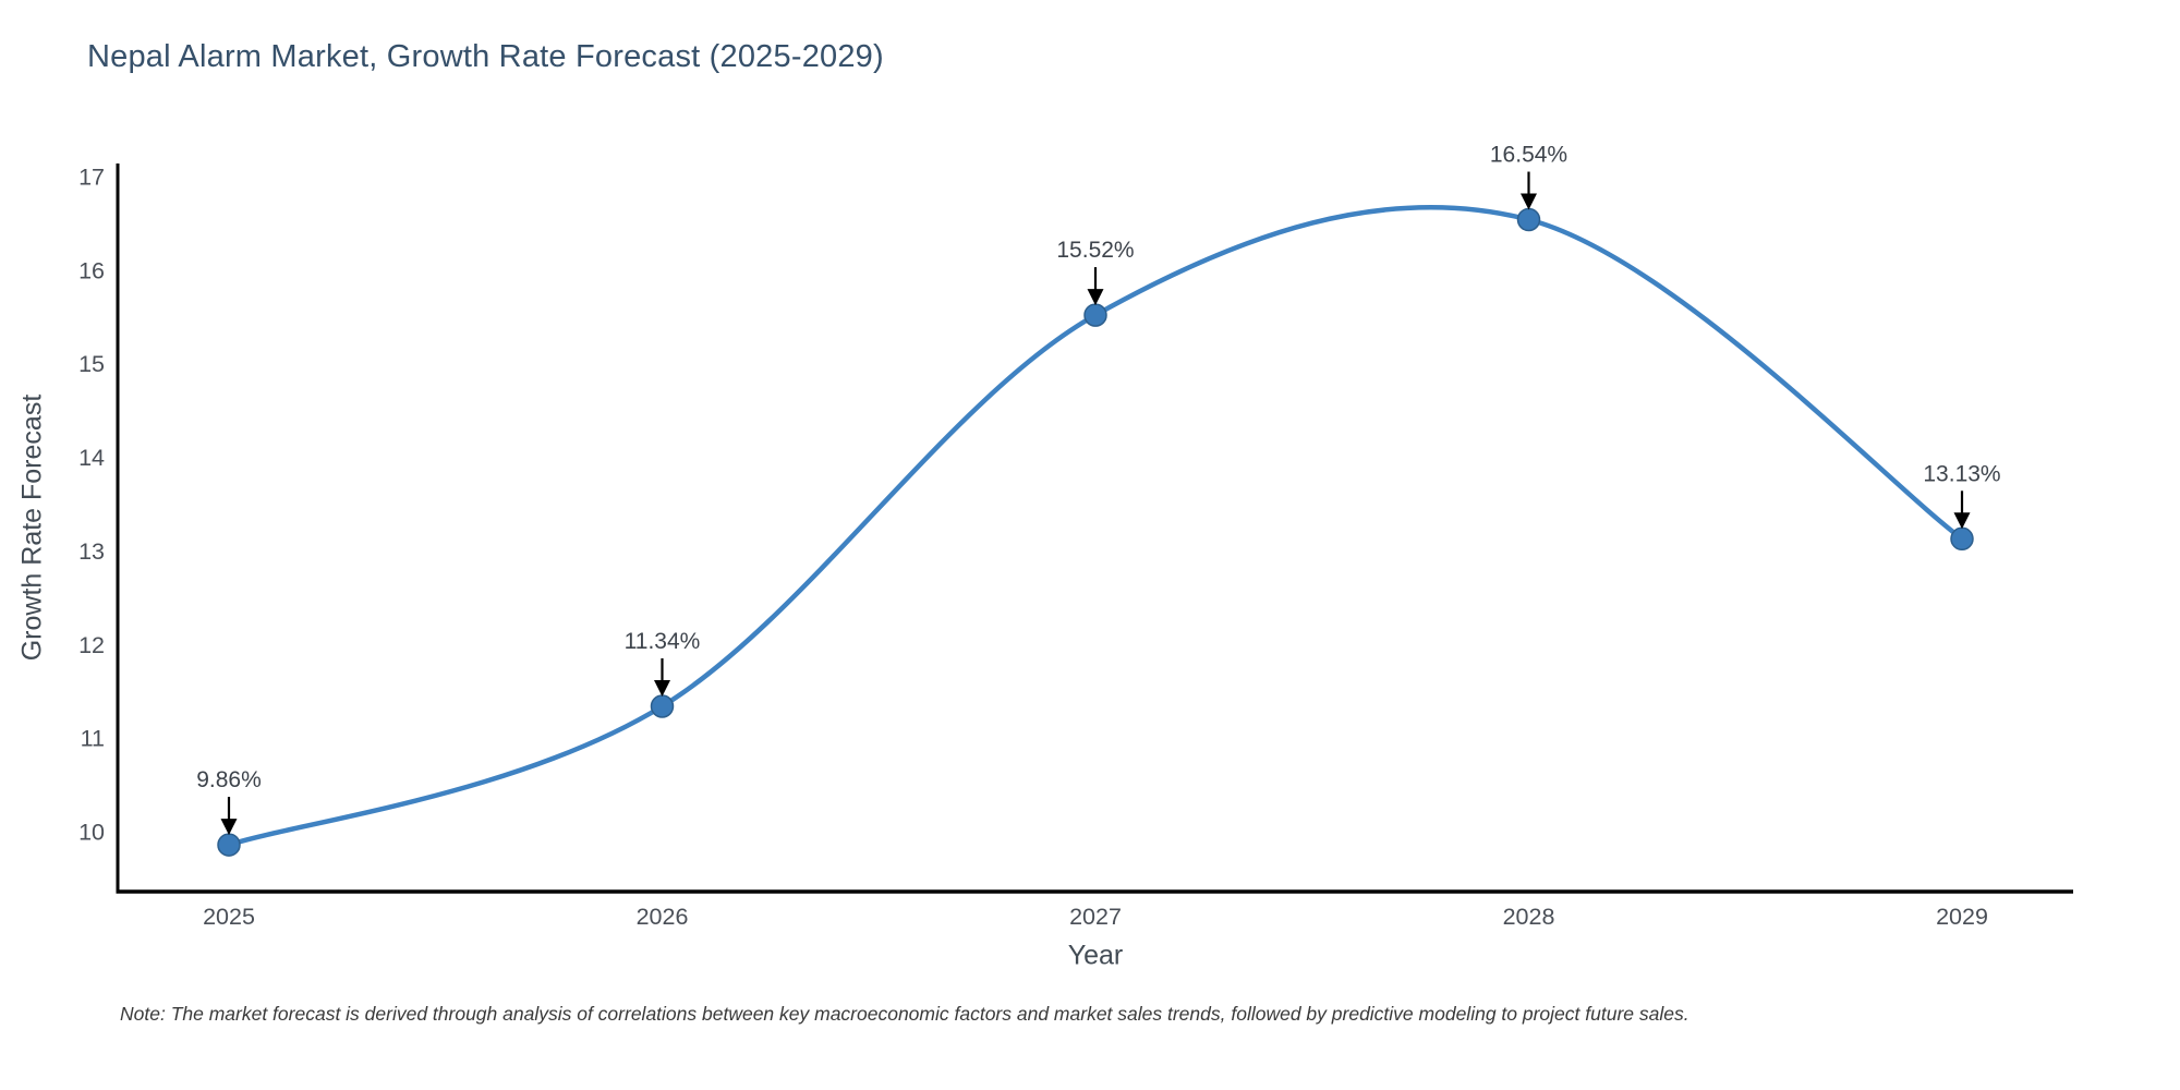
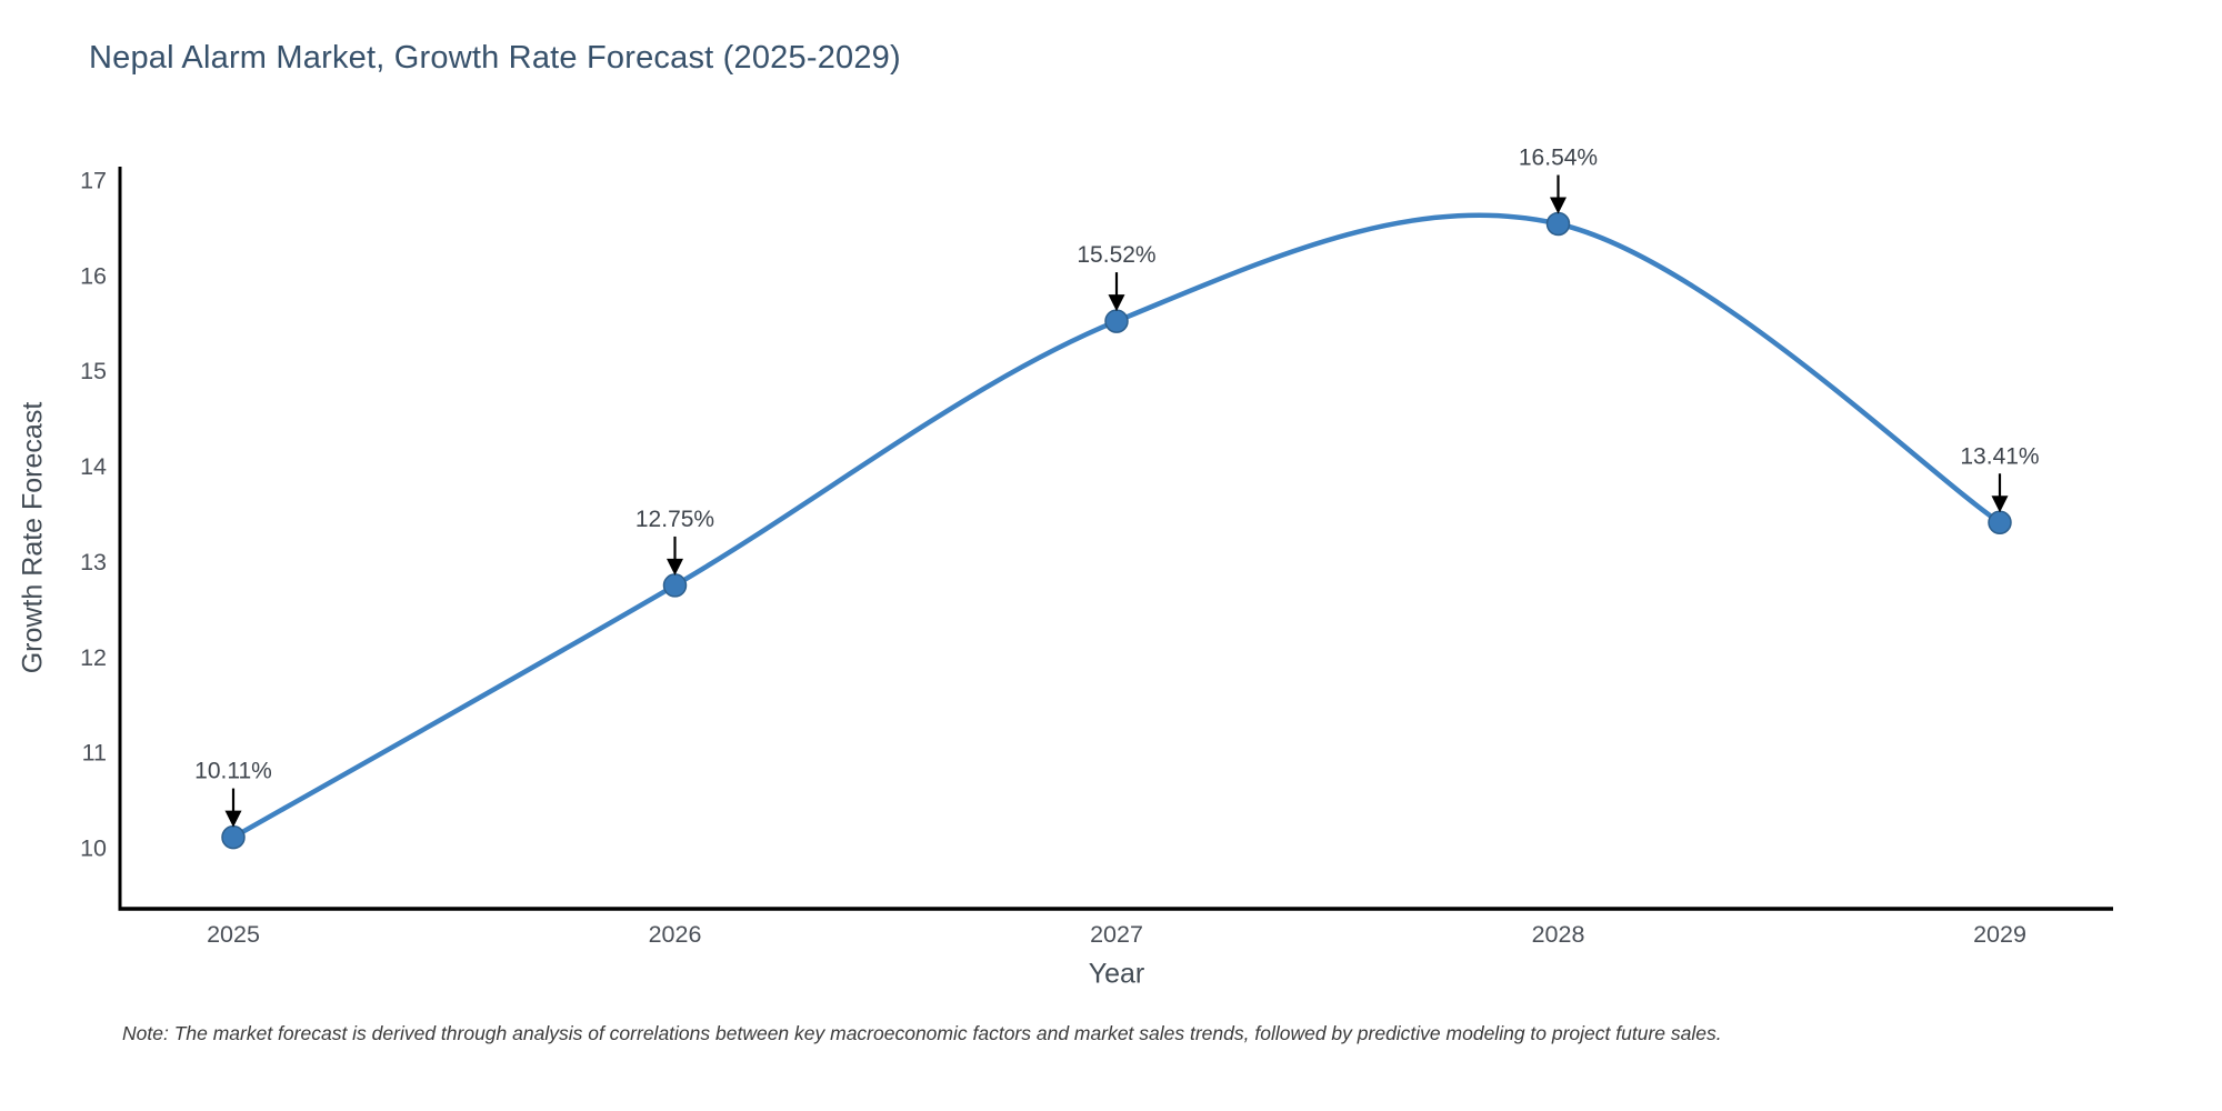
2025: 9.86% -> 10.11%
2026: 11.34% -> 12.75%
2029: 13.13% -> 13.41%
